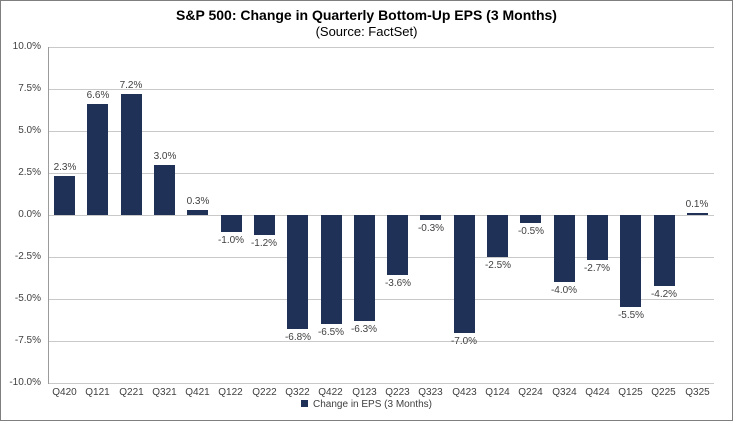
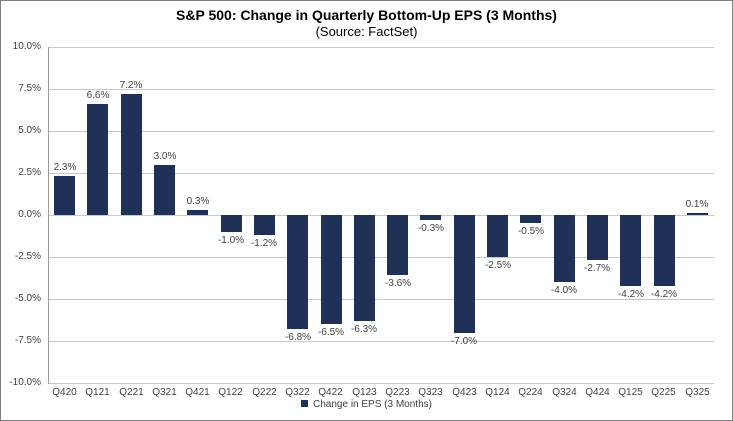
Q125: -5.5% -> -4.2%
